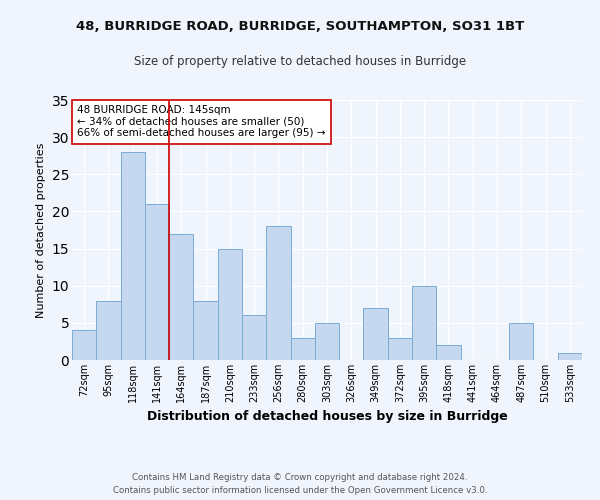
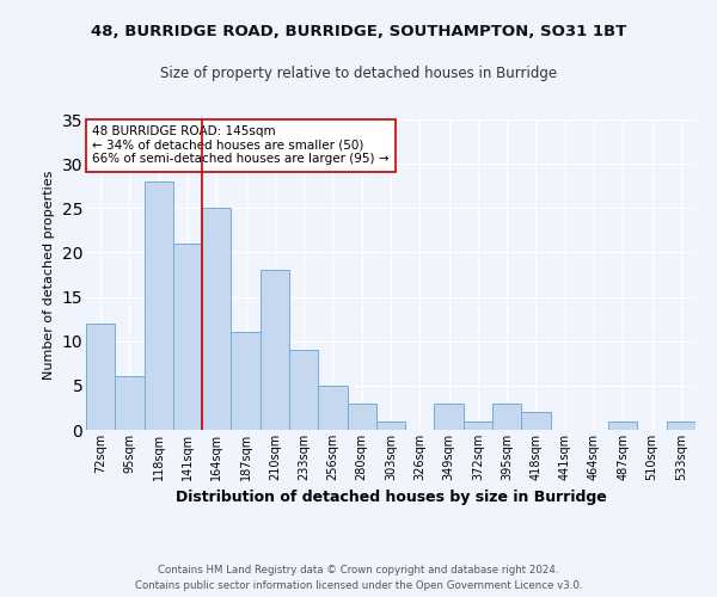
72sqm: 4 -> 12
95sqm: 8 -> 6
164sqm: 17 -> 25
187sqm: 8 -> 11
210sqm: 15 -> 18
233sqm: 6 -> 9
256sqm: 18 -> 5
303sqm: 5 -> 1
349sqm: 7 -> 3
372sqm: 3 -> 1
395sqm: 10 -> 3
487sqm: 5 -> 1
